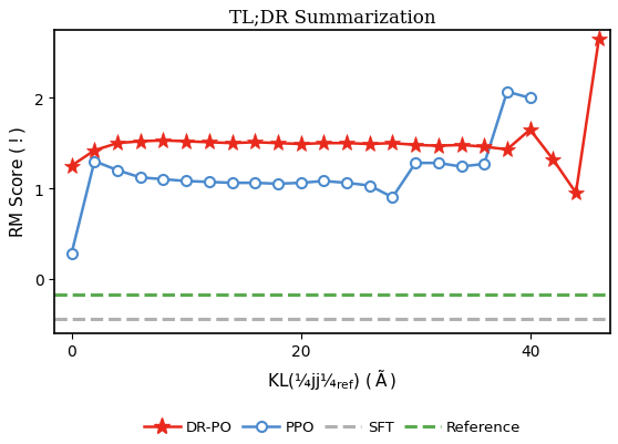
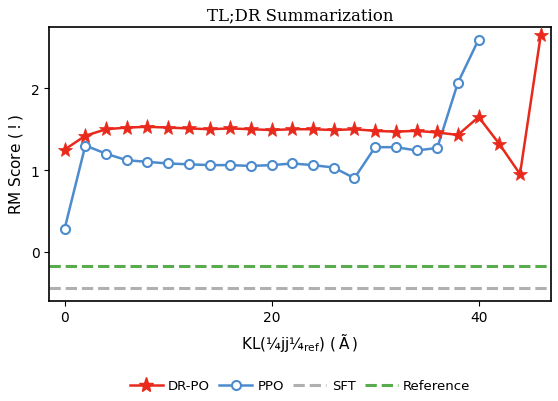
PPO/40: 2.00 -> 2.60
